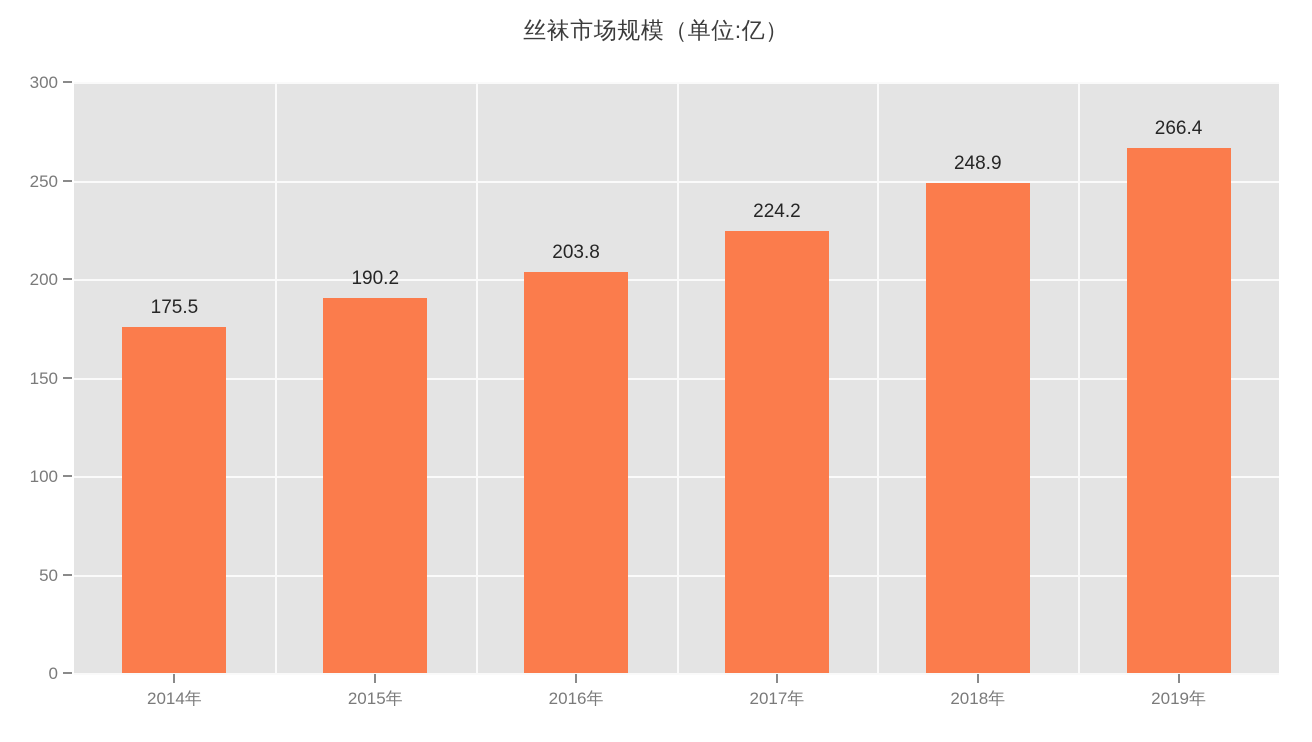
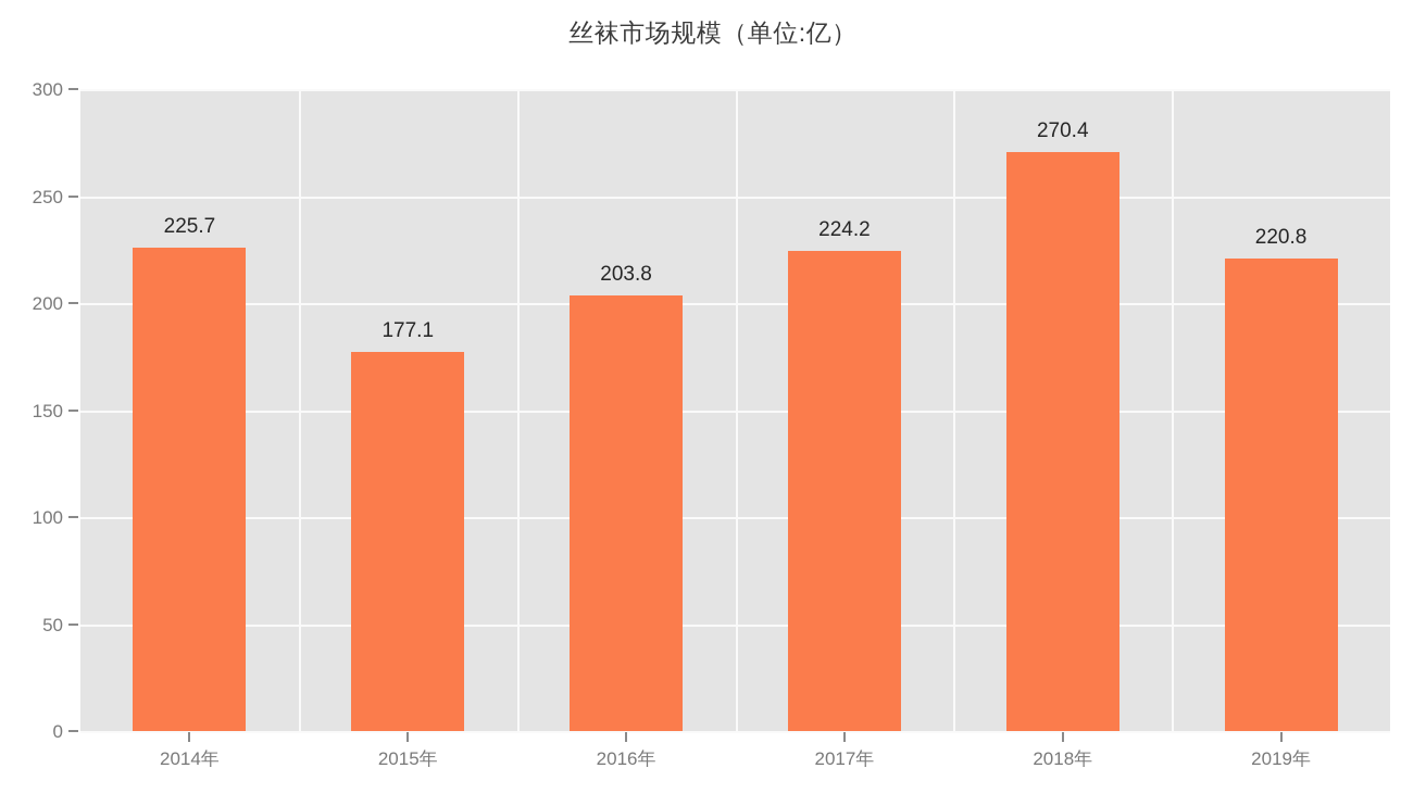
2014年: 175.5 -> 225.7
2015年: 190.2 -> 177.1
2018年: 248.9 -> 270.4
2019年: 266.4 -> 220.8
